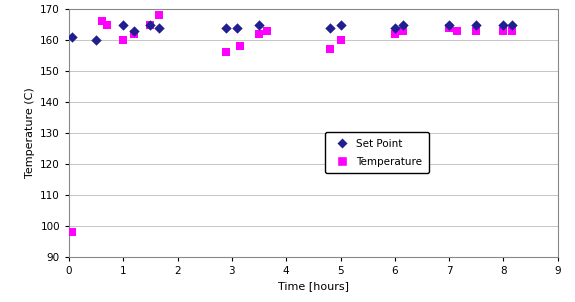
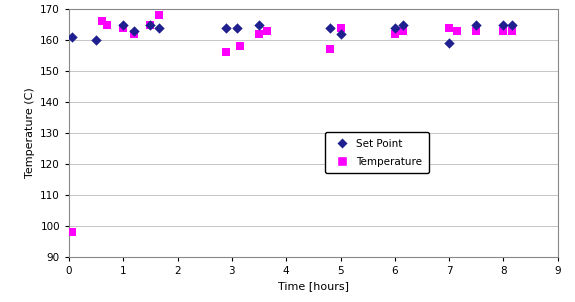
Temperature/1: 160 -> 164
Set Point/5: 165 -> 162
Temperature/5: 160 -> 164
Set Point/7: 165 -> 159
